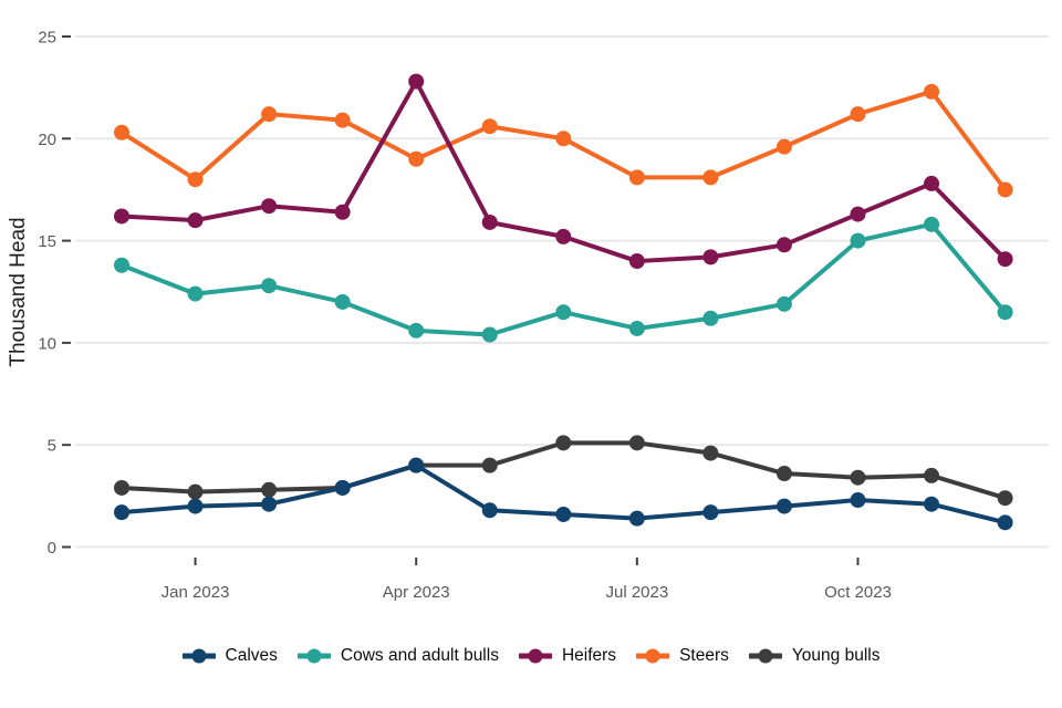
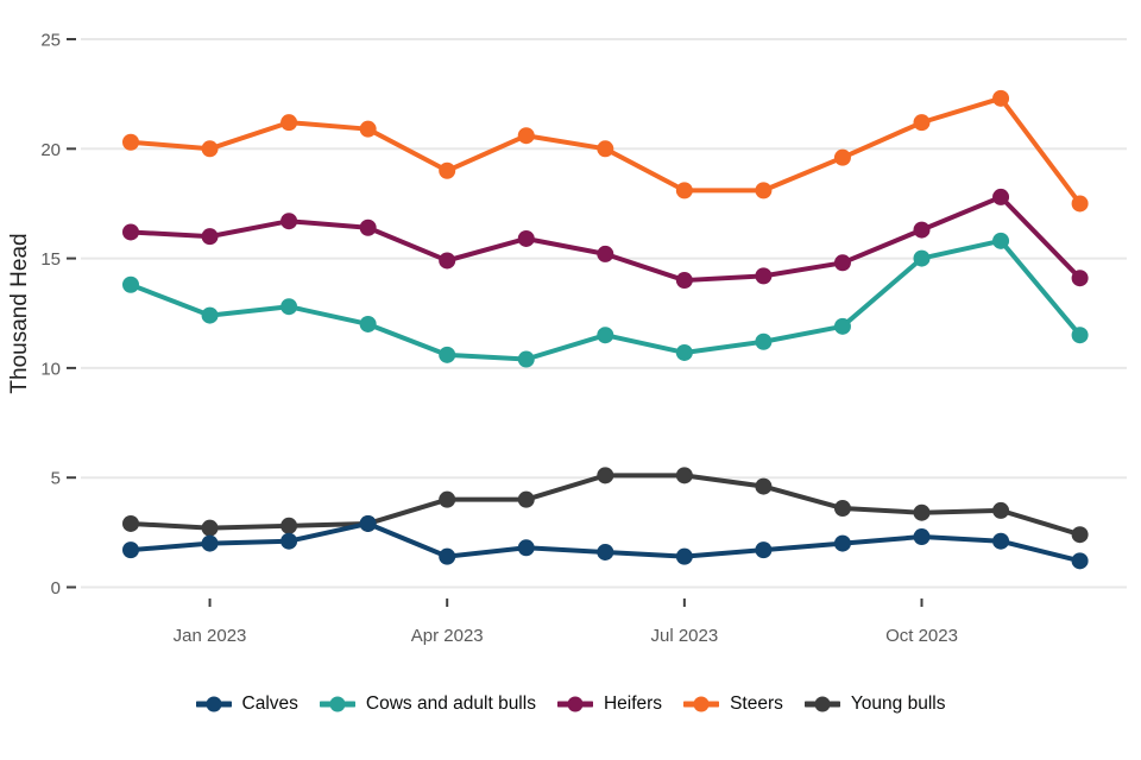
Steers/Jan 2023: 18.0 -> 20.0
Calves/Apr 2023: 4.0 -> 1.4
Heifers/Apr 2023: 22.8 -> 14.9
